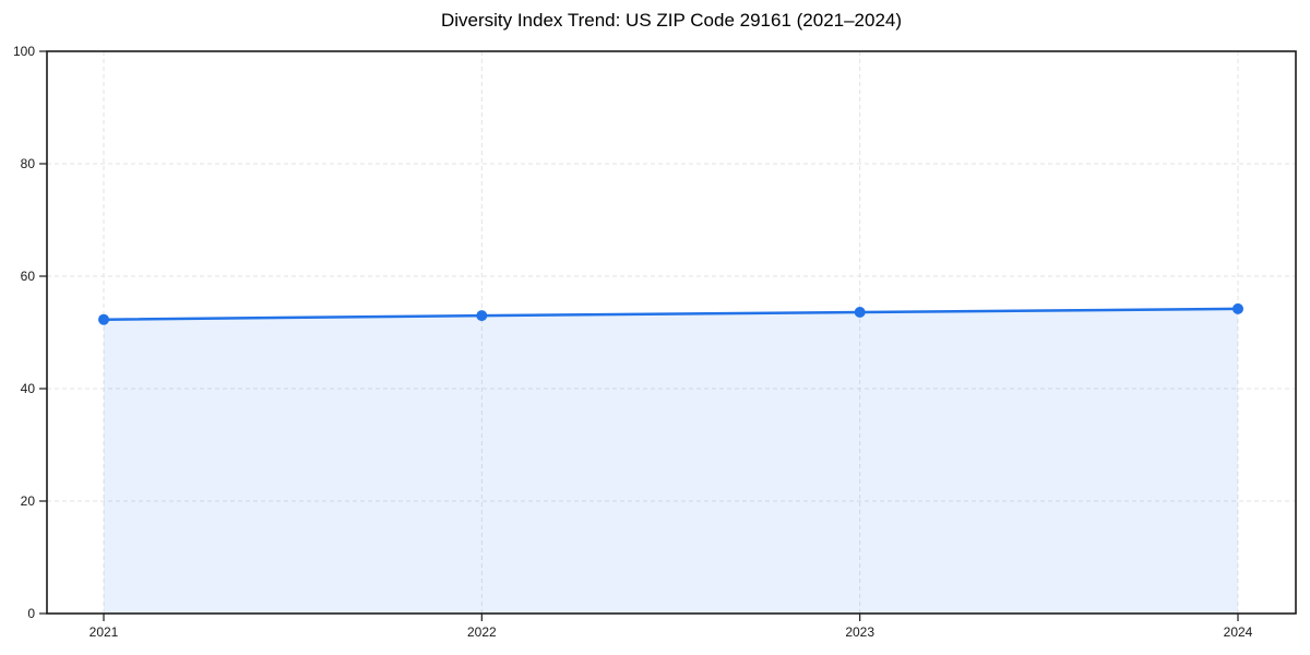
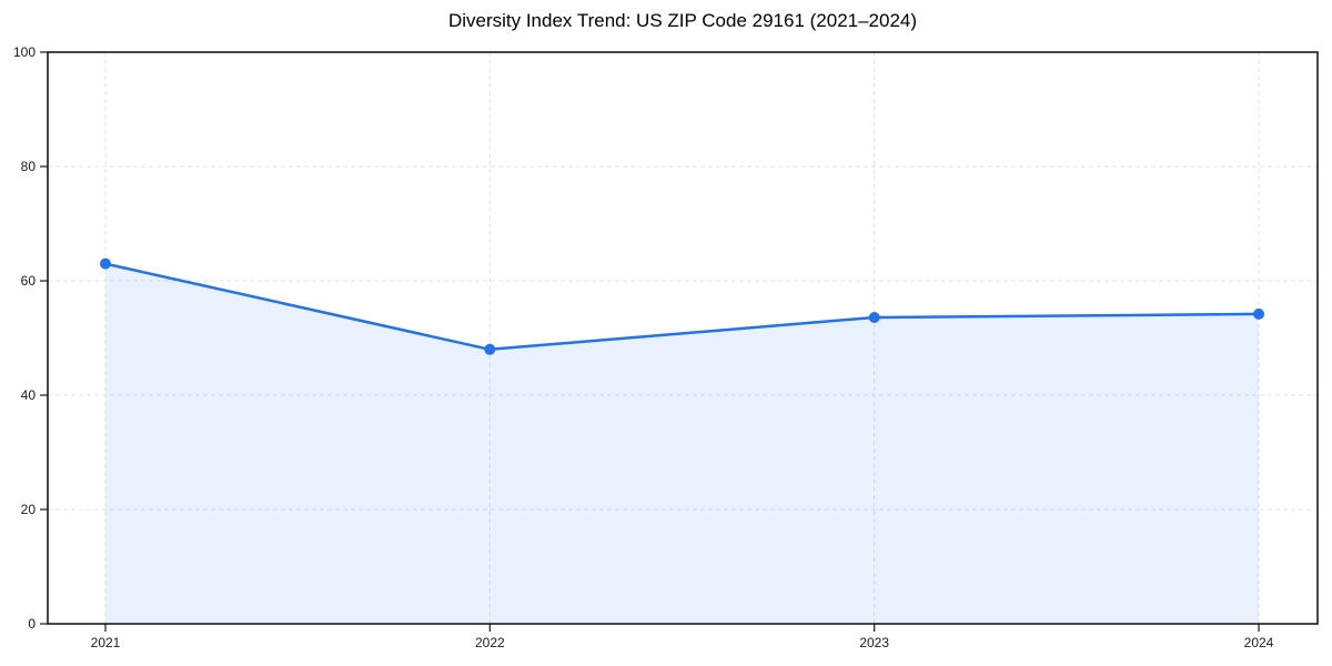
2021: 52 -> 63
2022: 53 -> 48
